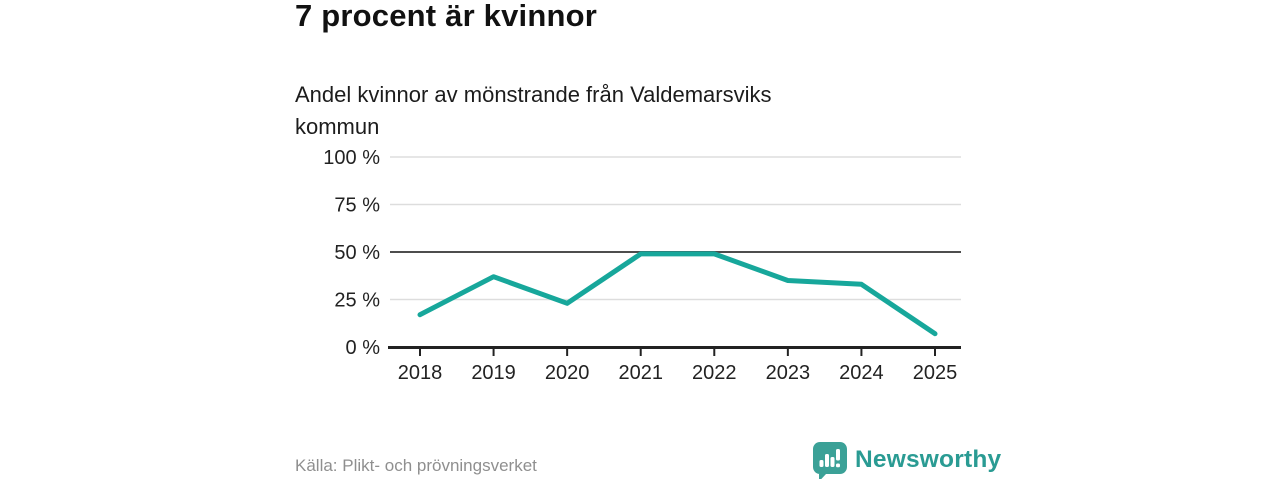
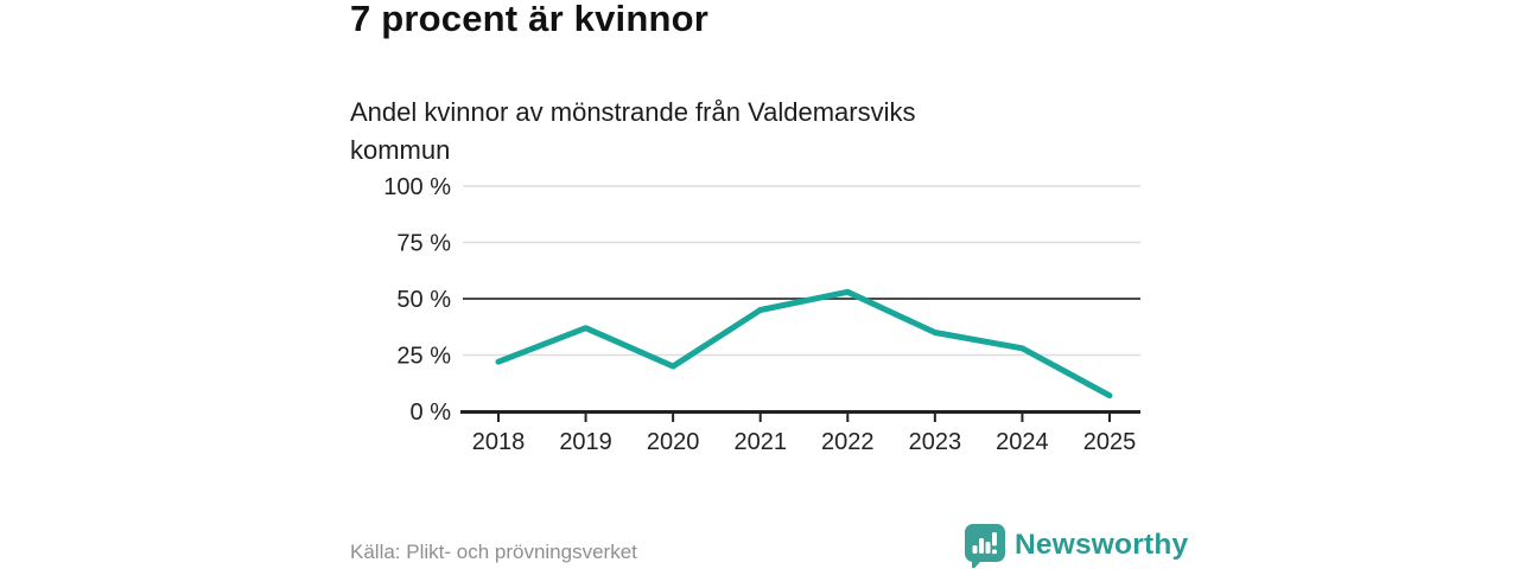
2018: 17% -> 22%
2020: 23% -> 20%
2021: 49% -> 45%
2022: 49% -> 53%
2024: 33% -> 28%
